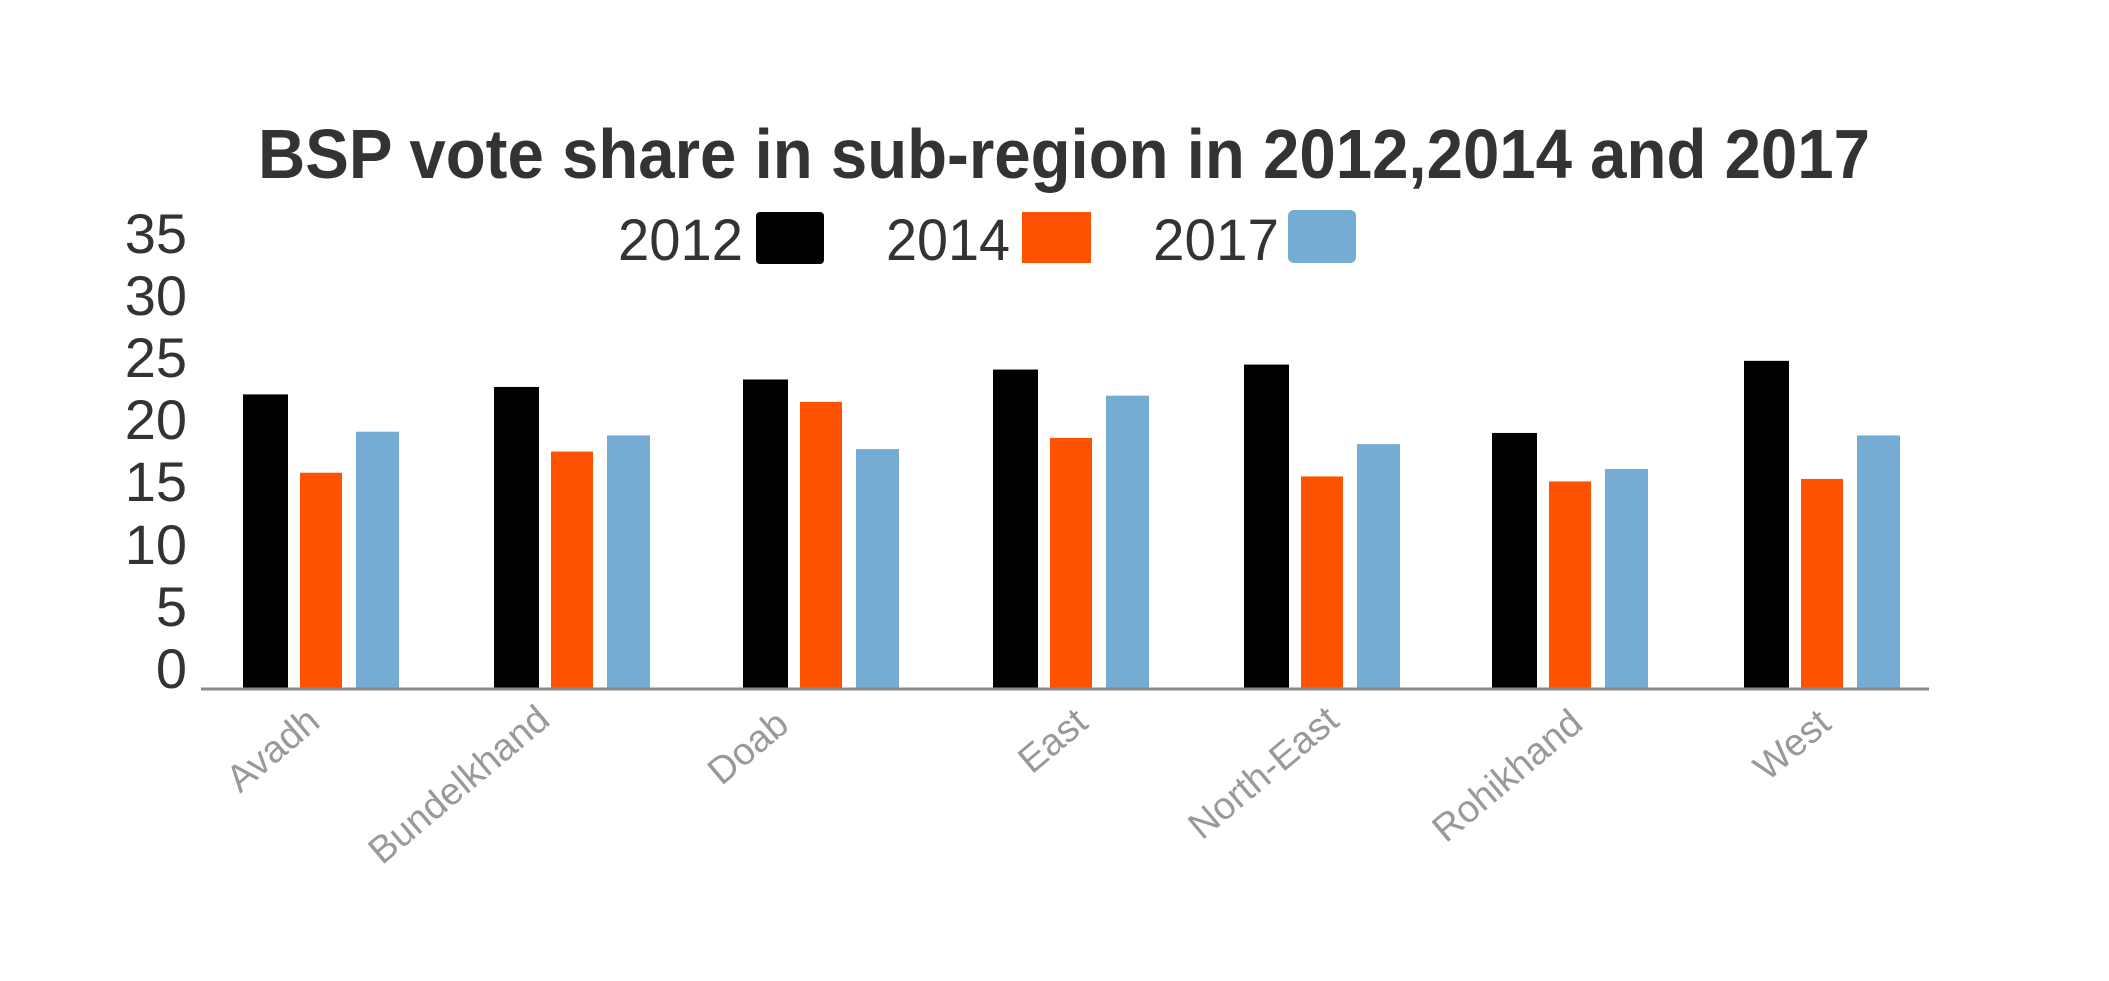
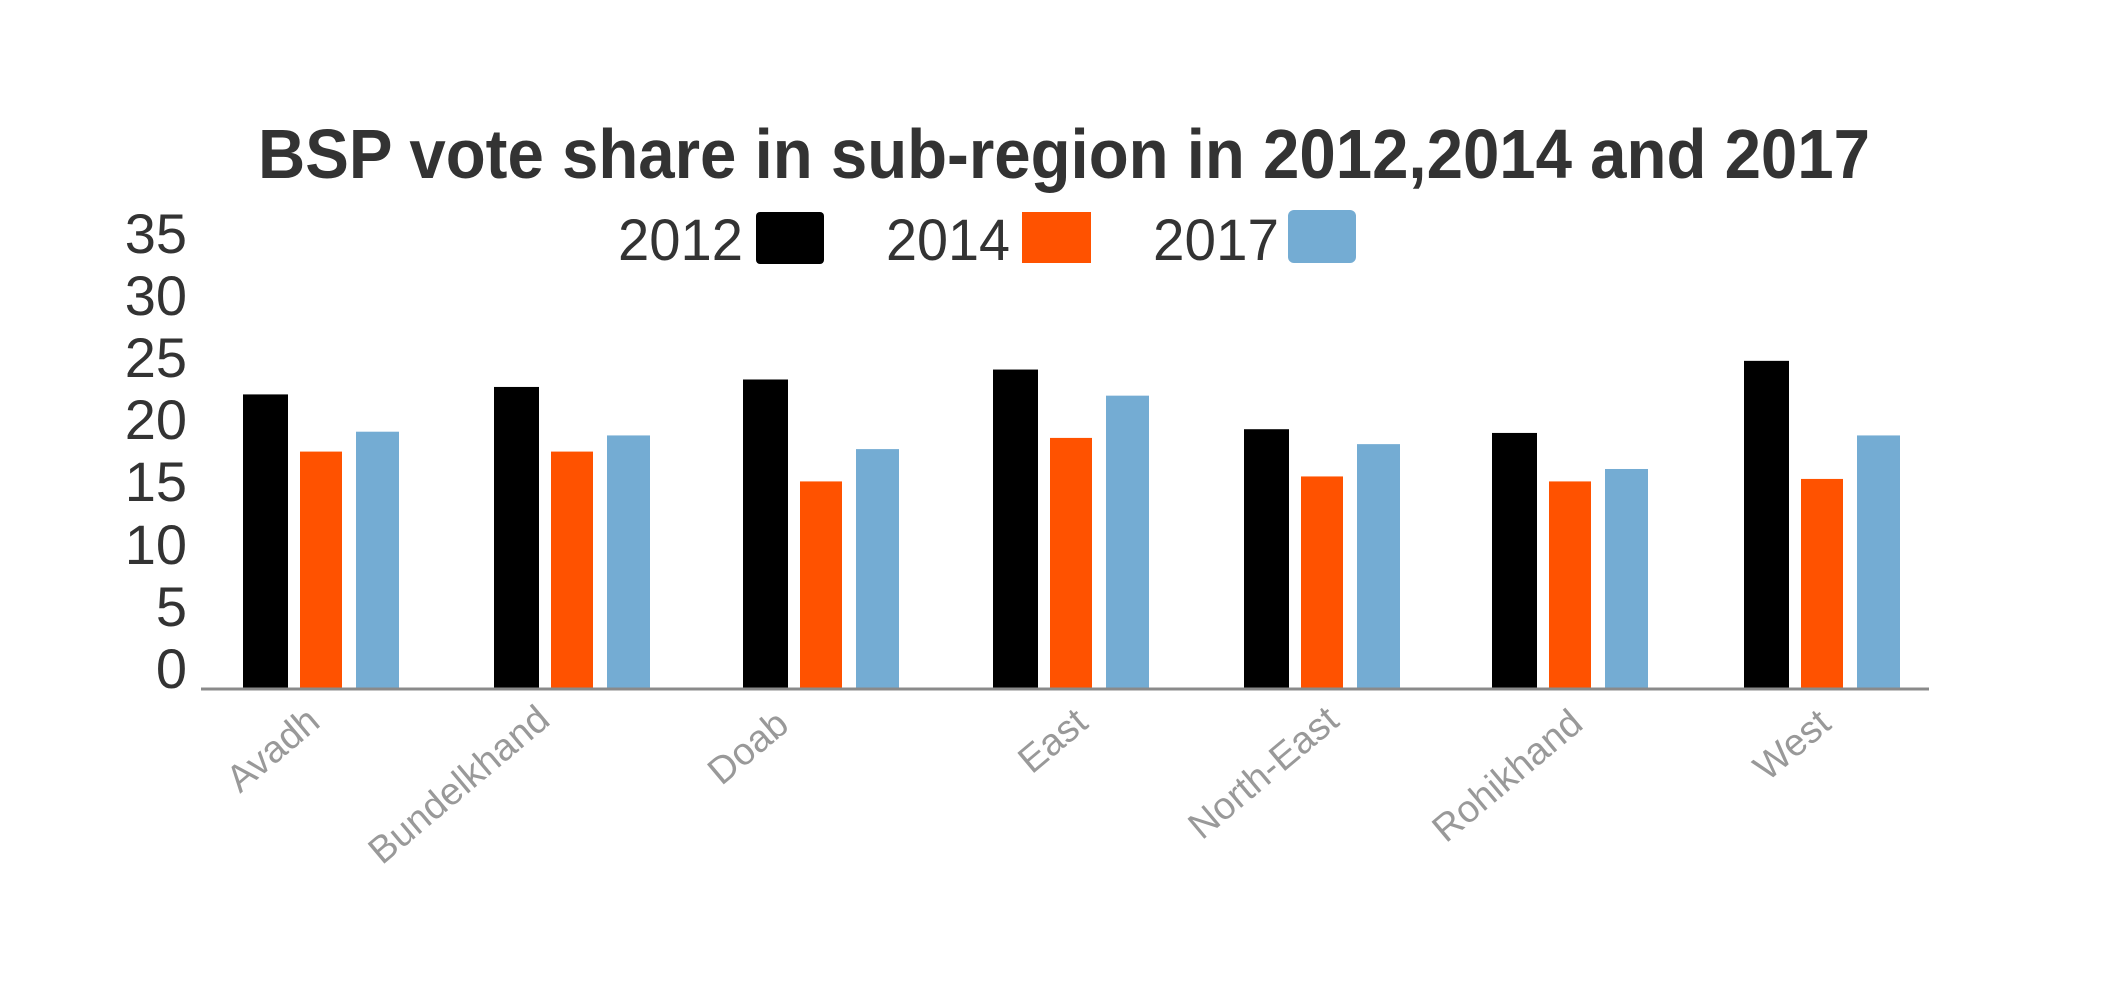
2014/Avadh: 17.4 -> 19.1
2014/Doab: 23.1 -> 16.7
2012/North-East: 26.1 -> 20.9
